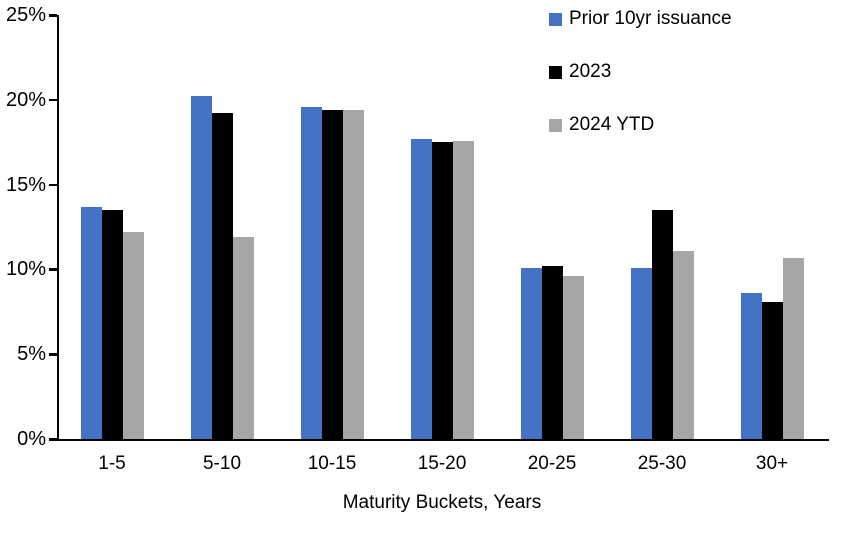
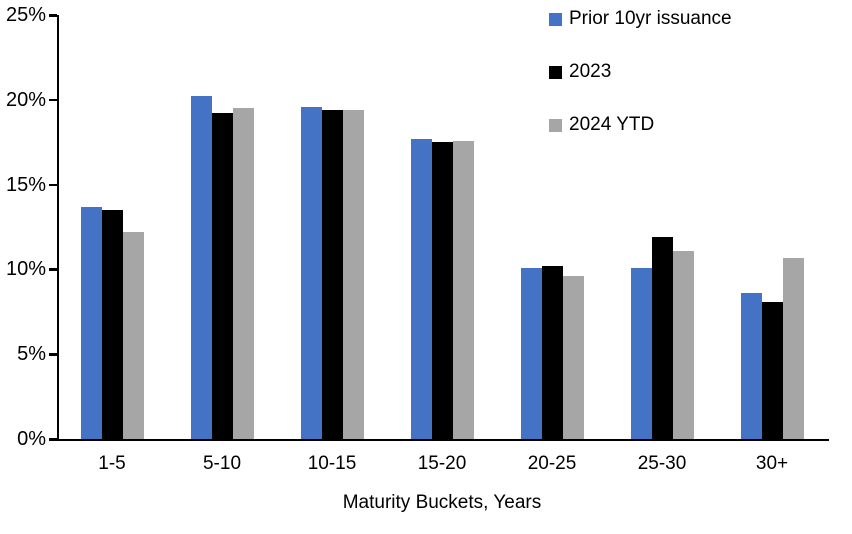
2024 YTD/5-10: 11.9% -> 19.5%
2023/25-30: 13.5% -> 11.9%
